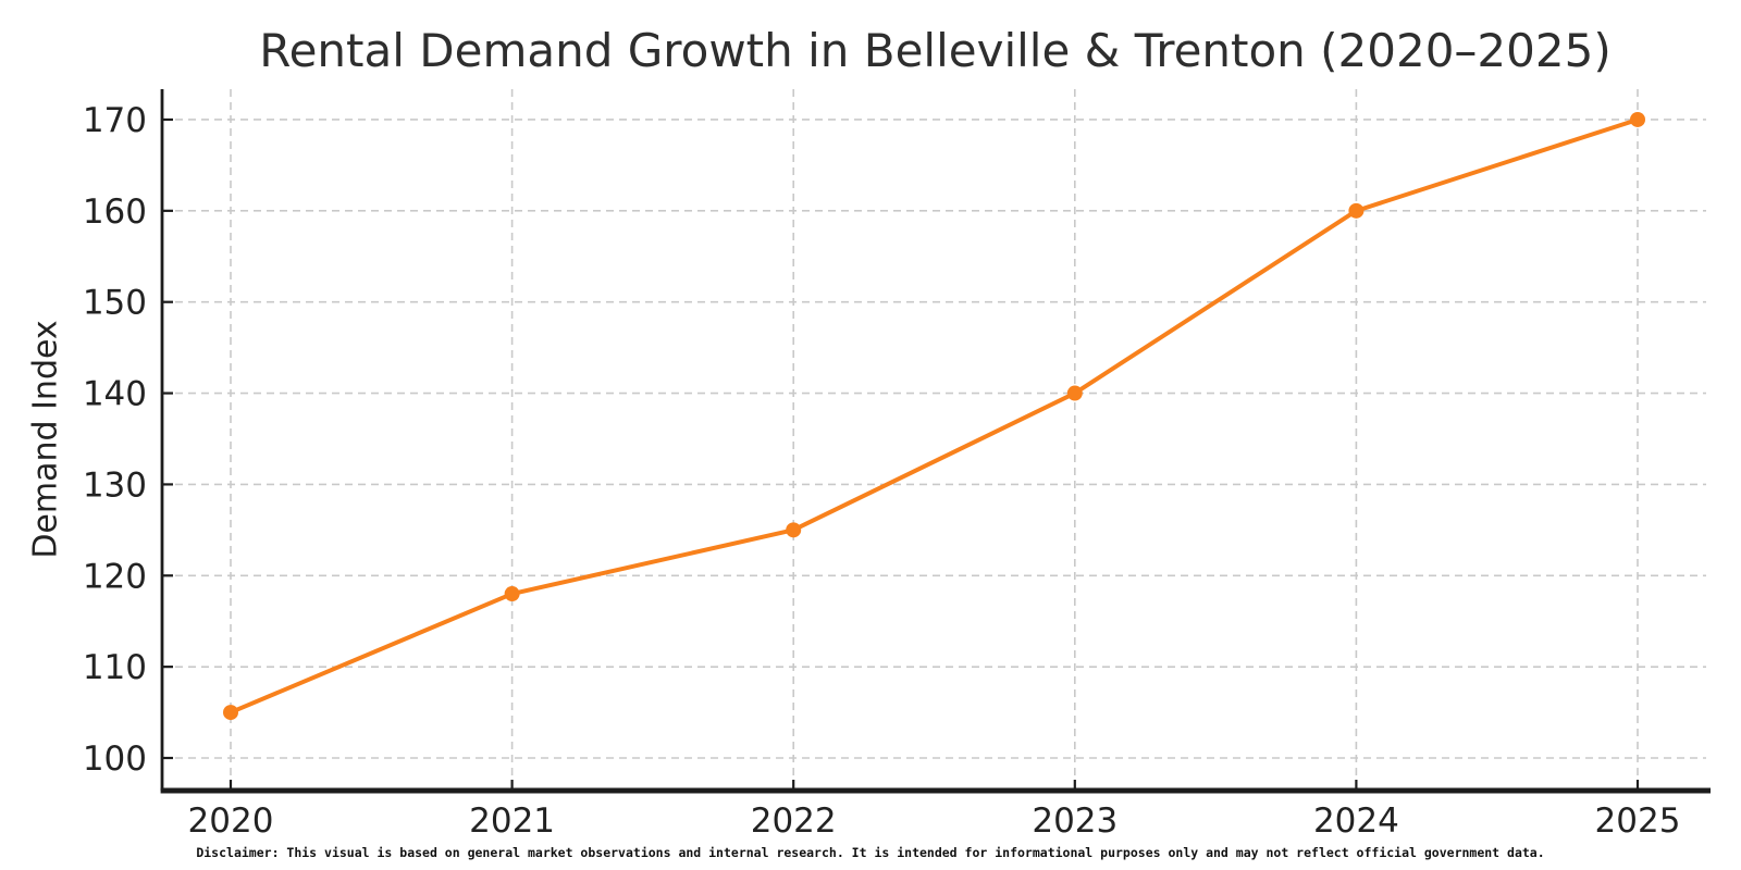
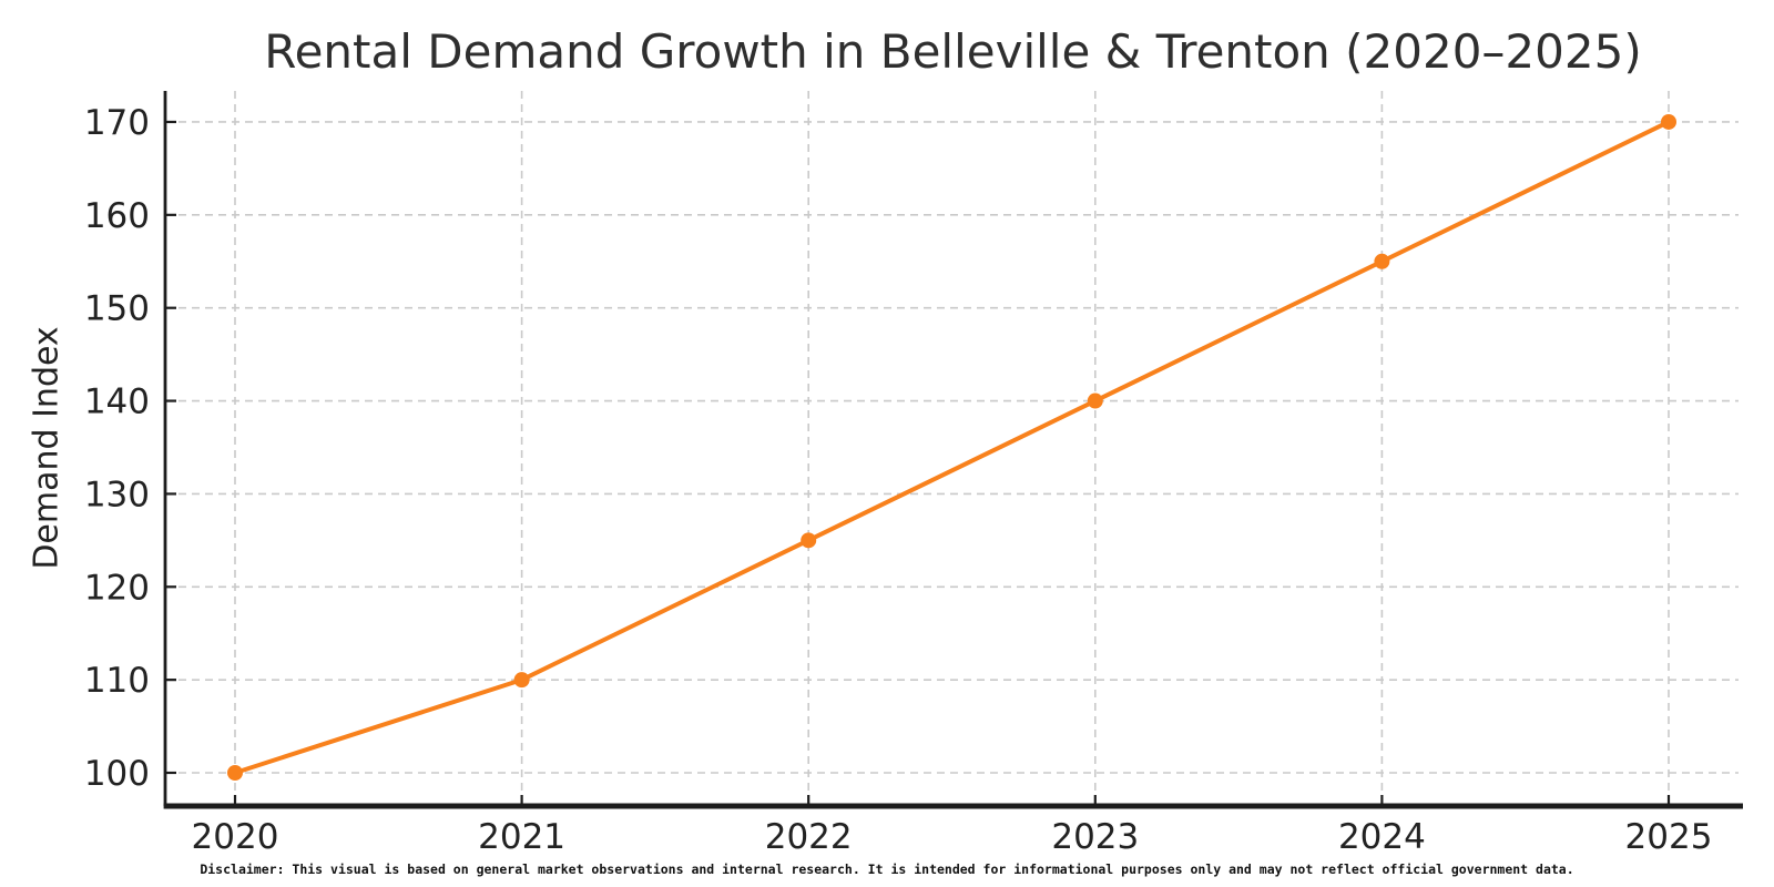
2020: 105 -> 100
2021: 118 -> 110
2024: 160 -> 155
